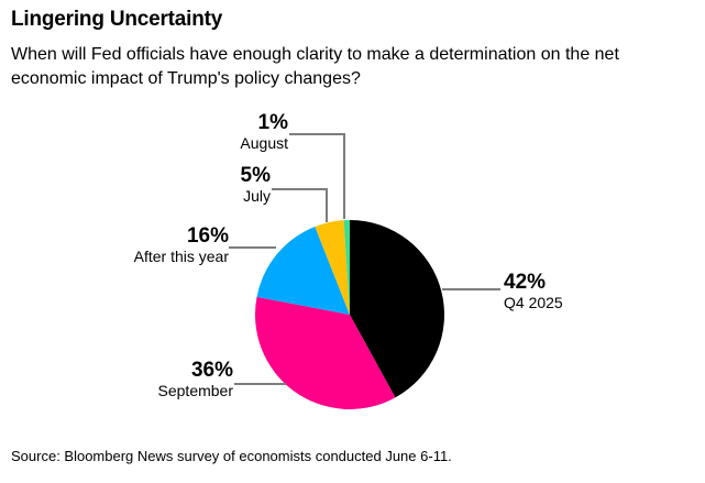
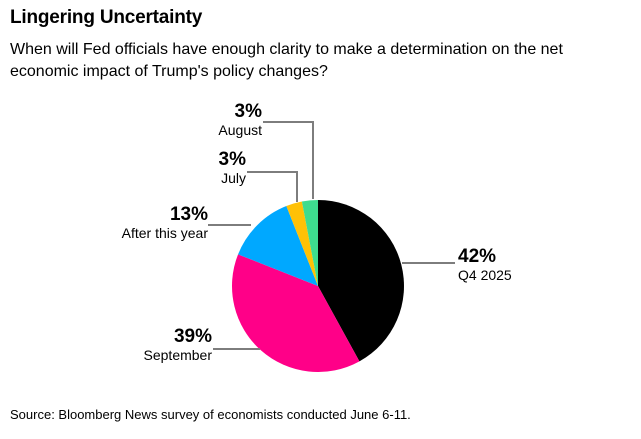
September: 36% -> 39%
After this year: 16% -> 13%
July: 5% -> 3%
August: 1% -> 3%
